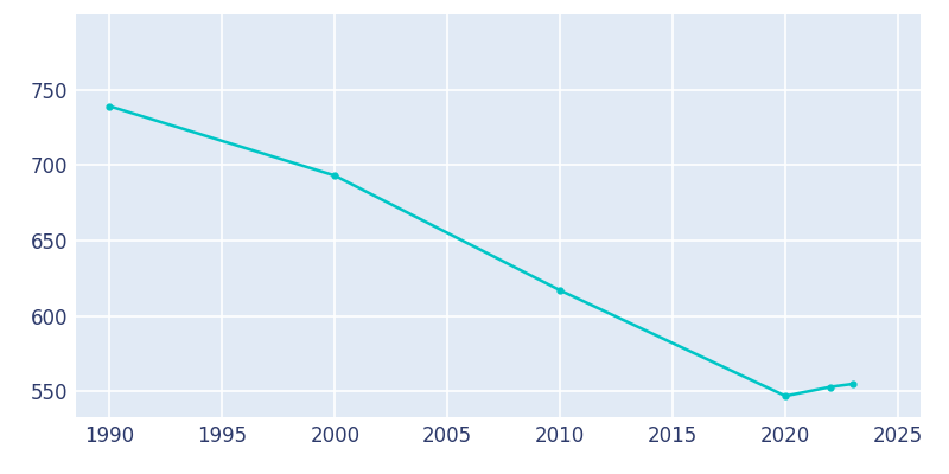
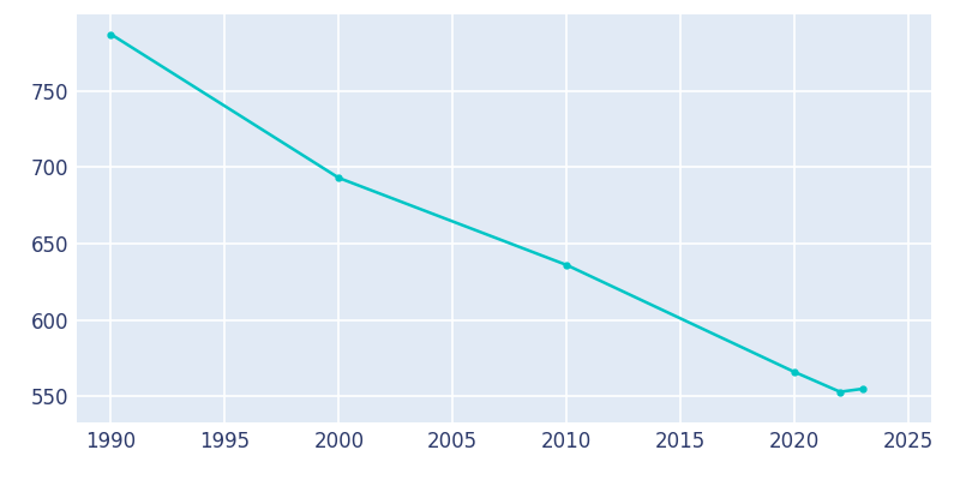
1990: 739 -> 787
2010: 617 -> 636
2020: 547 -> 566
